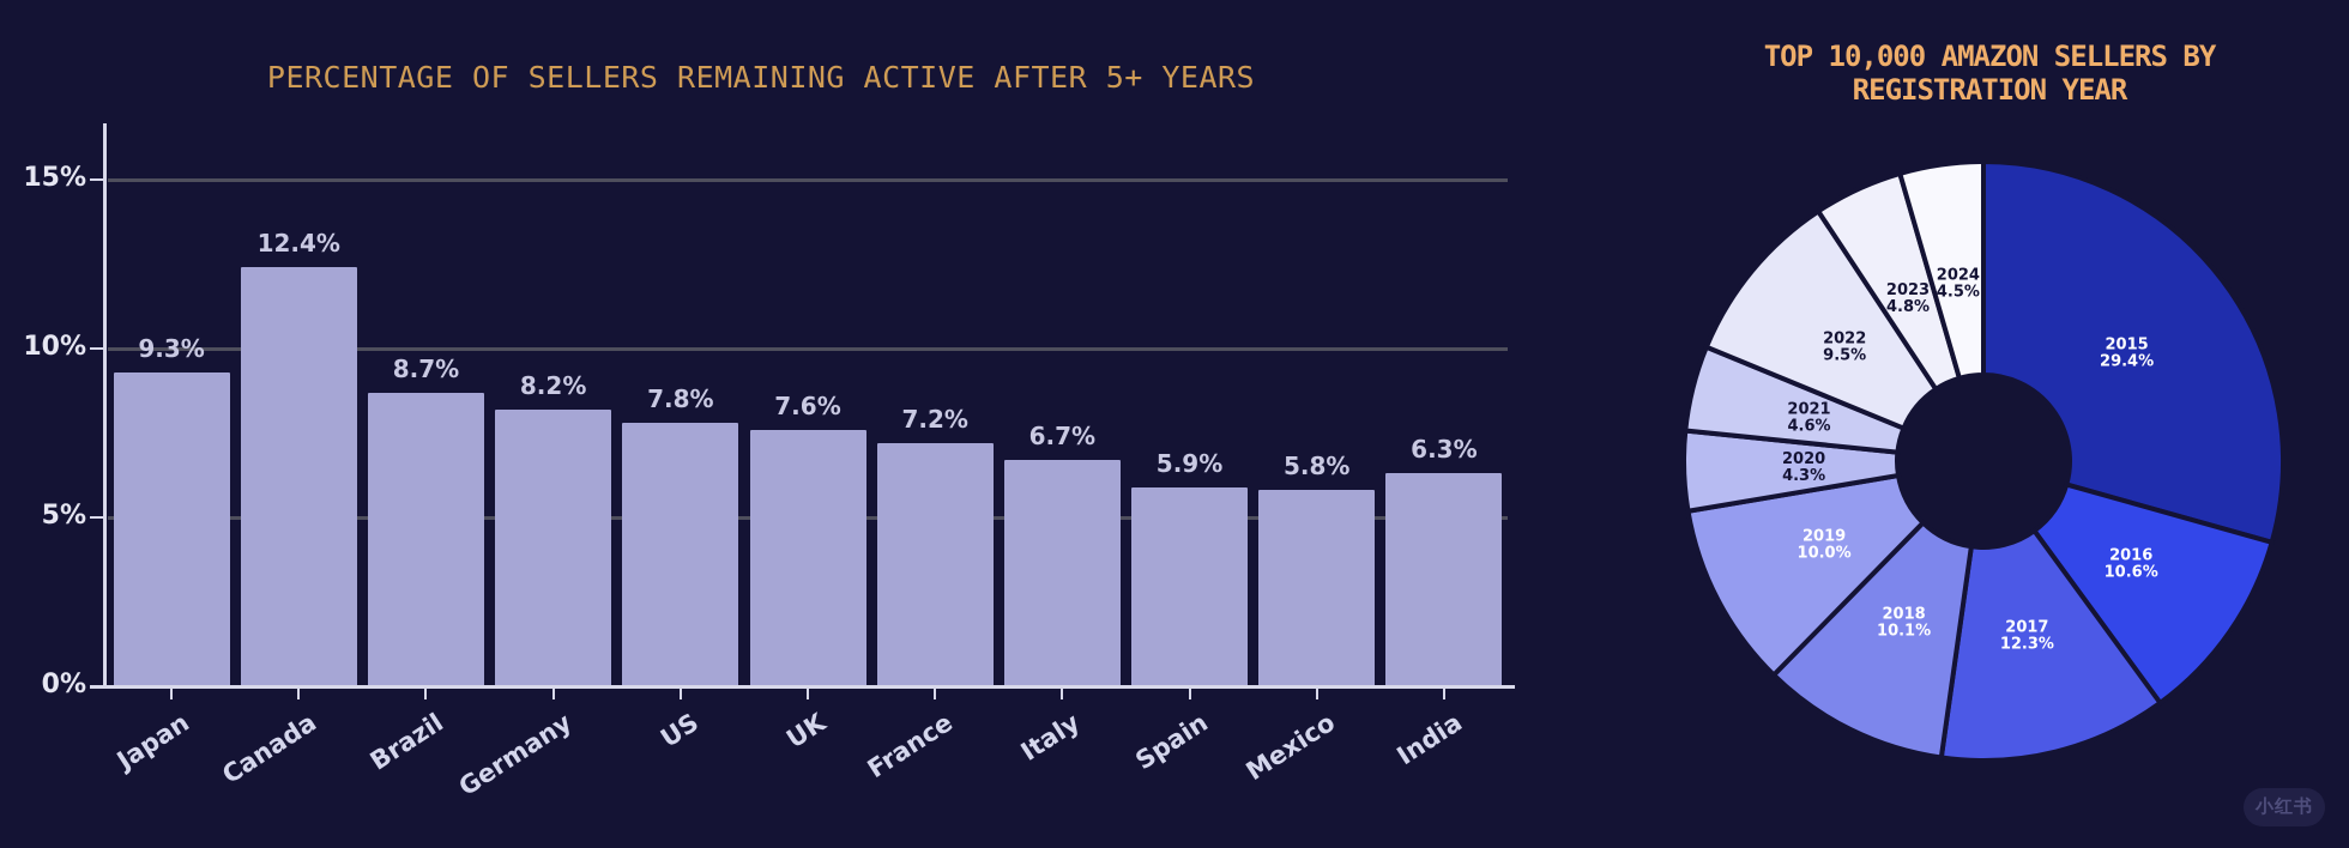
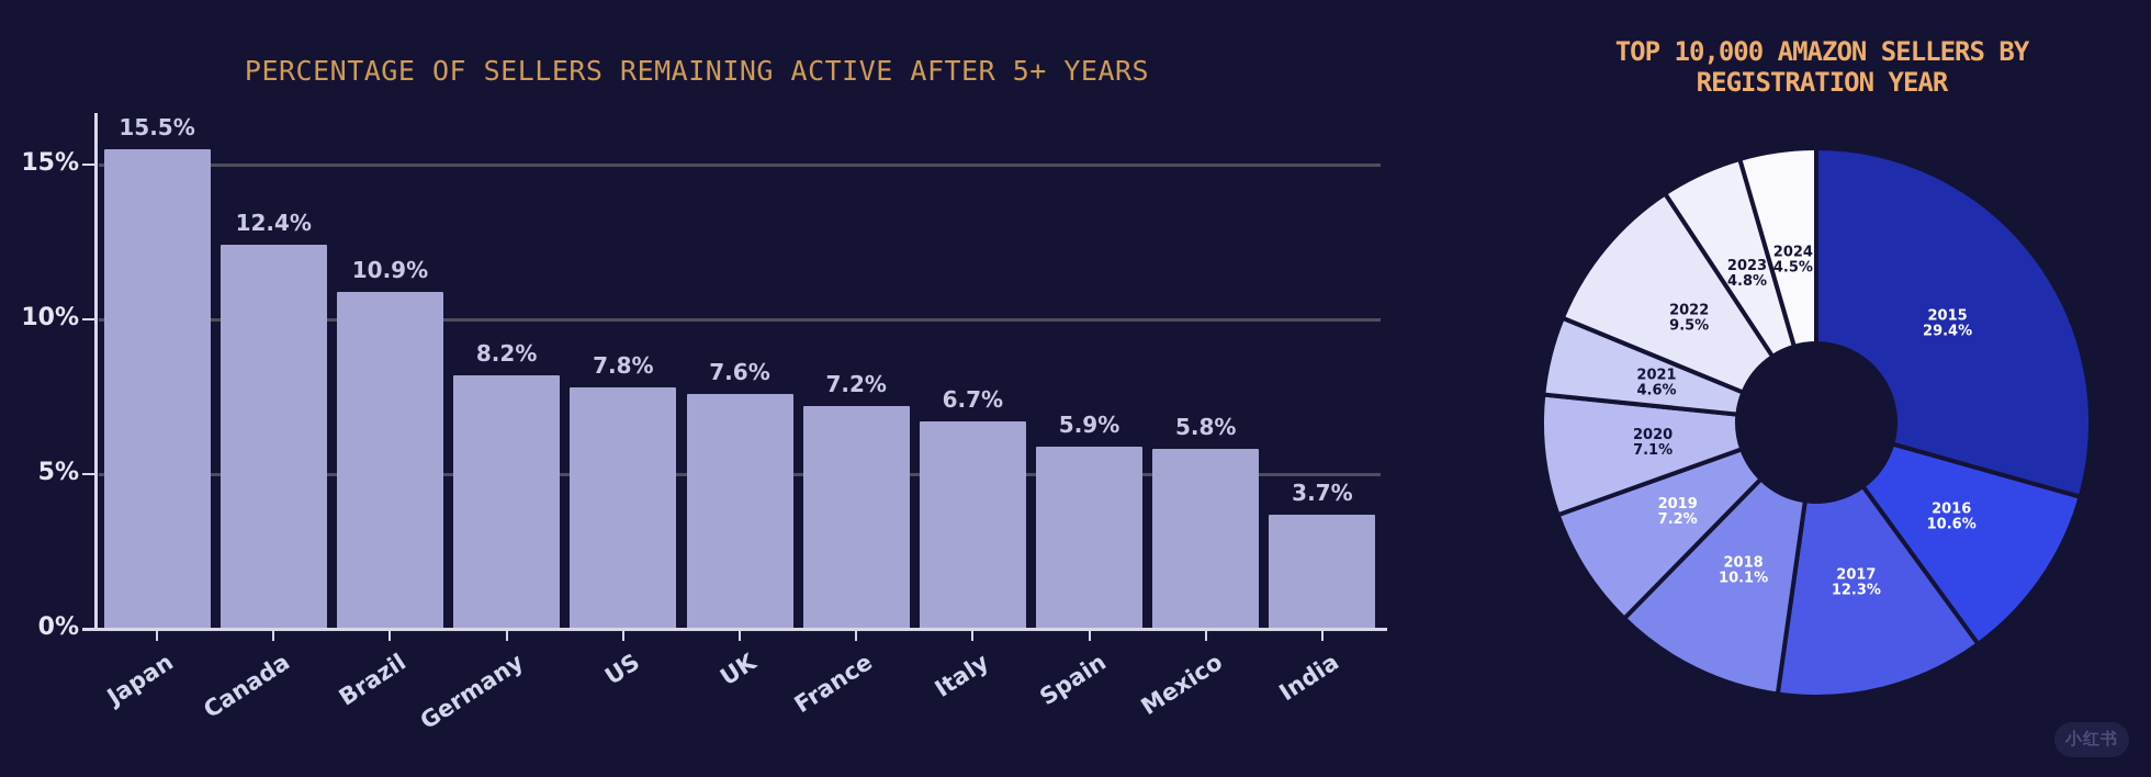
PERCENTAGE OF SELLERS REMAINING ACTIVE AFTER 5+ YEARS/Japan: 9.3% -> 15.5%
PERCENTAGE OF SELLERS REMAINING ACTIVE AFTER 5+ YEARS/Brazil: 8.7% -> 10.9%
PERCENTAGE OF SELLERS REMAINING ACTIVE AFTER 5+ YEARS/India: 6.3% -> 3.7%
TOP 10,000 AMAZON SELLERS BY REGISTRATION YEAR/2019: 10.0% -> 7.2%
TOP 10,000 AMAZON SELLERS BY REGISTRATION YEAR/2020: 4.3% -> 7.1%
